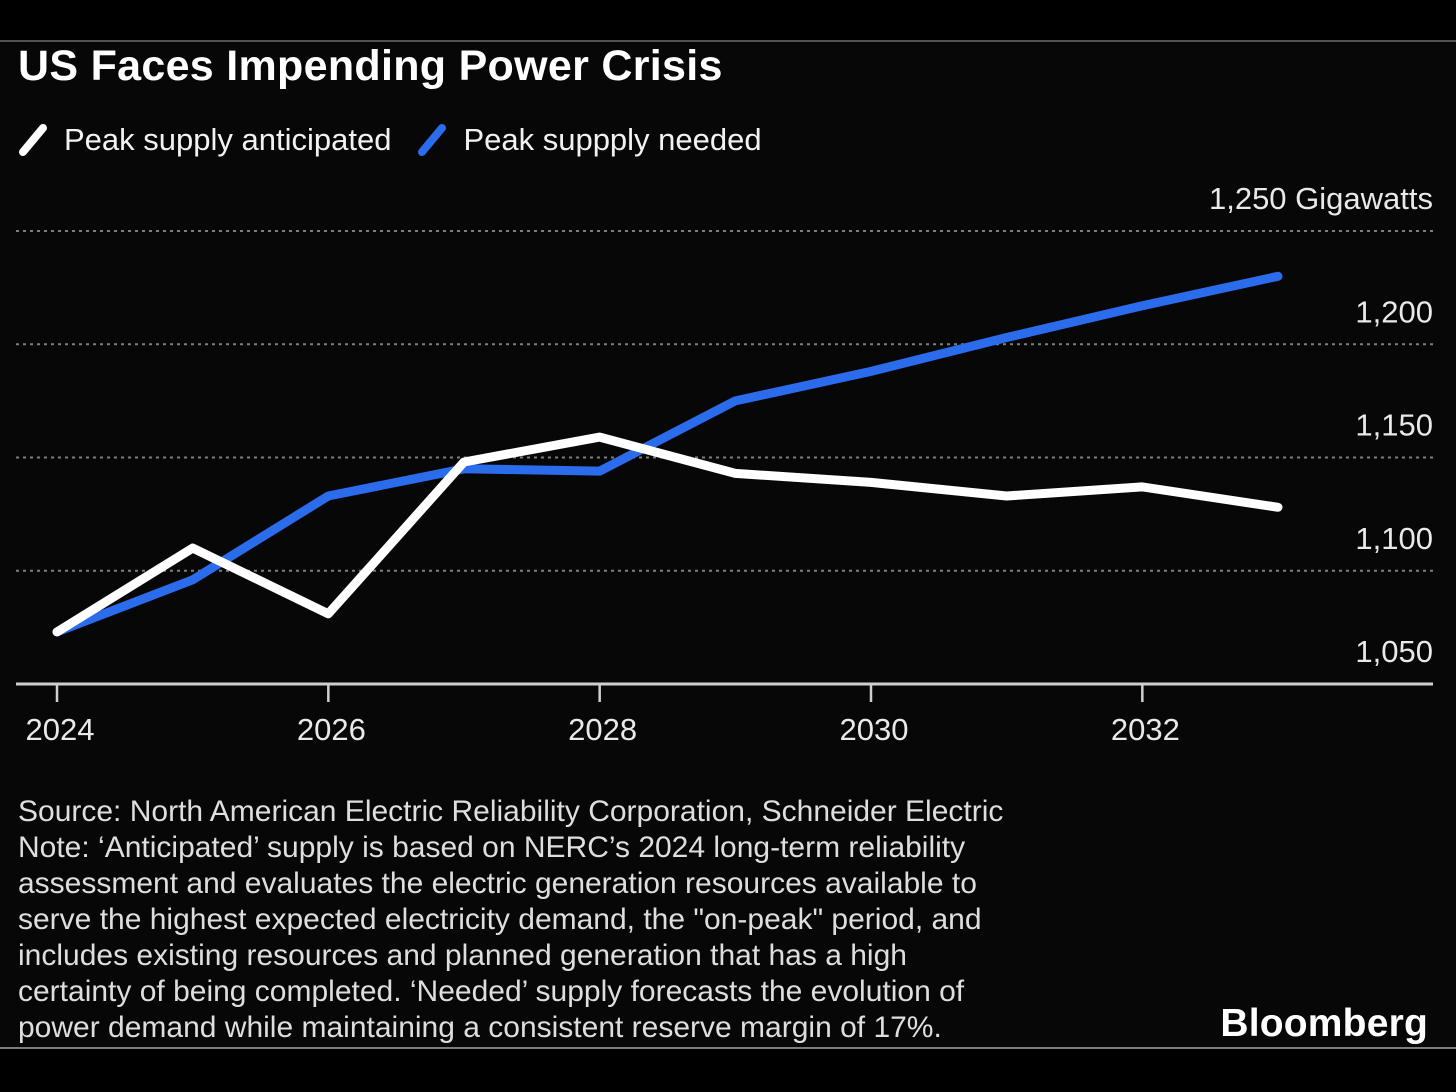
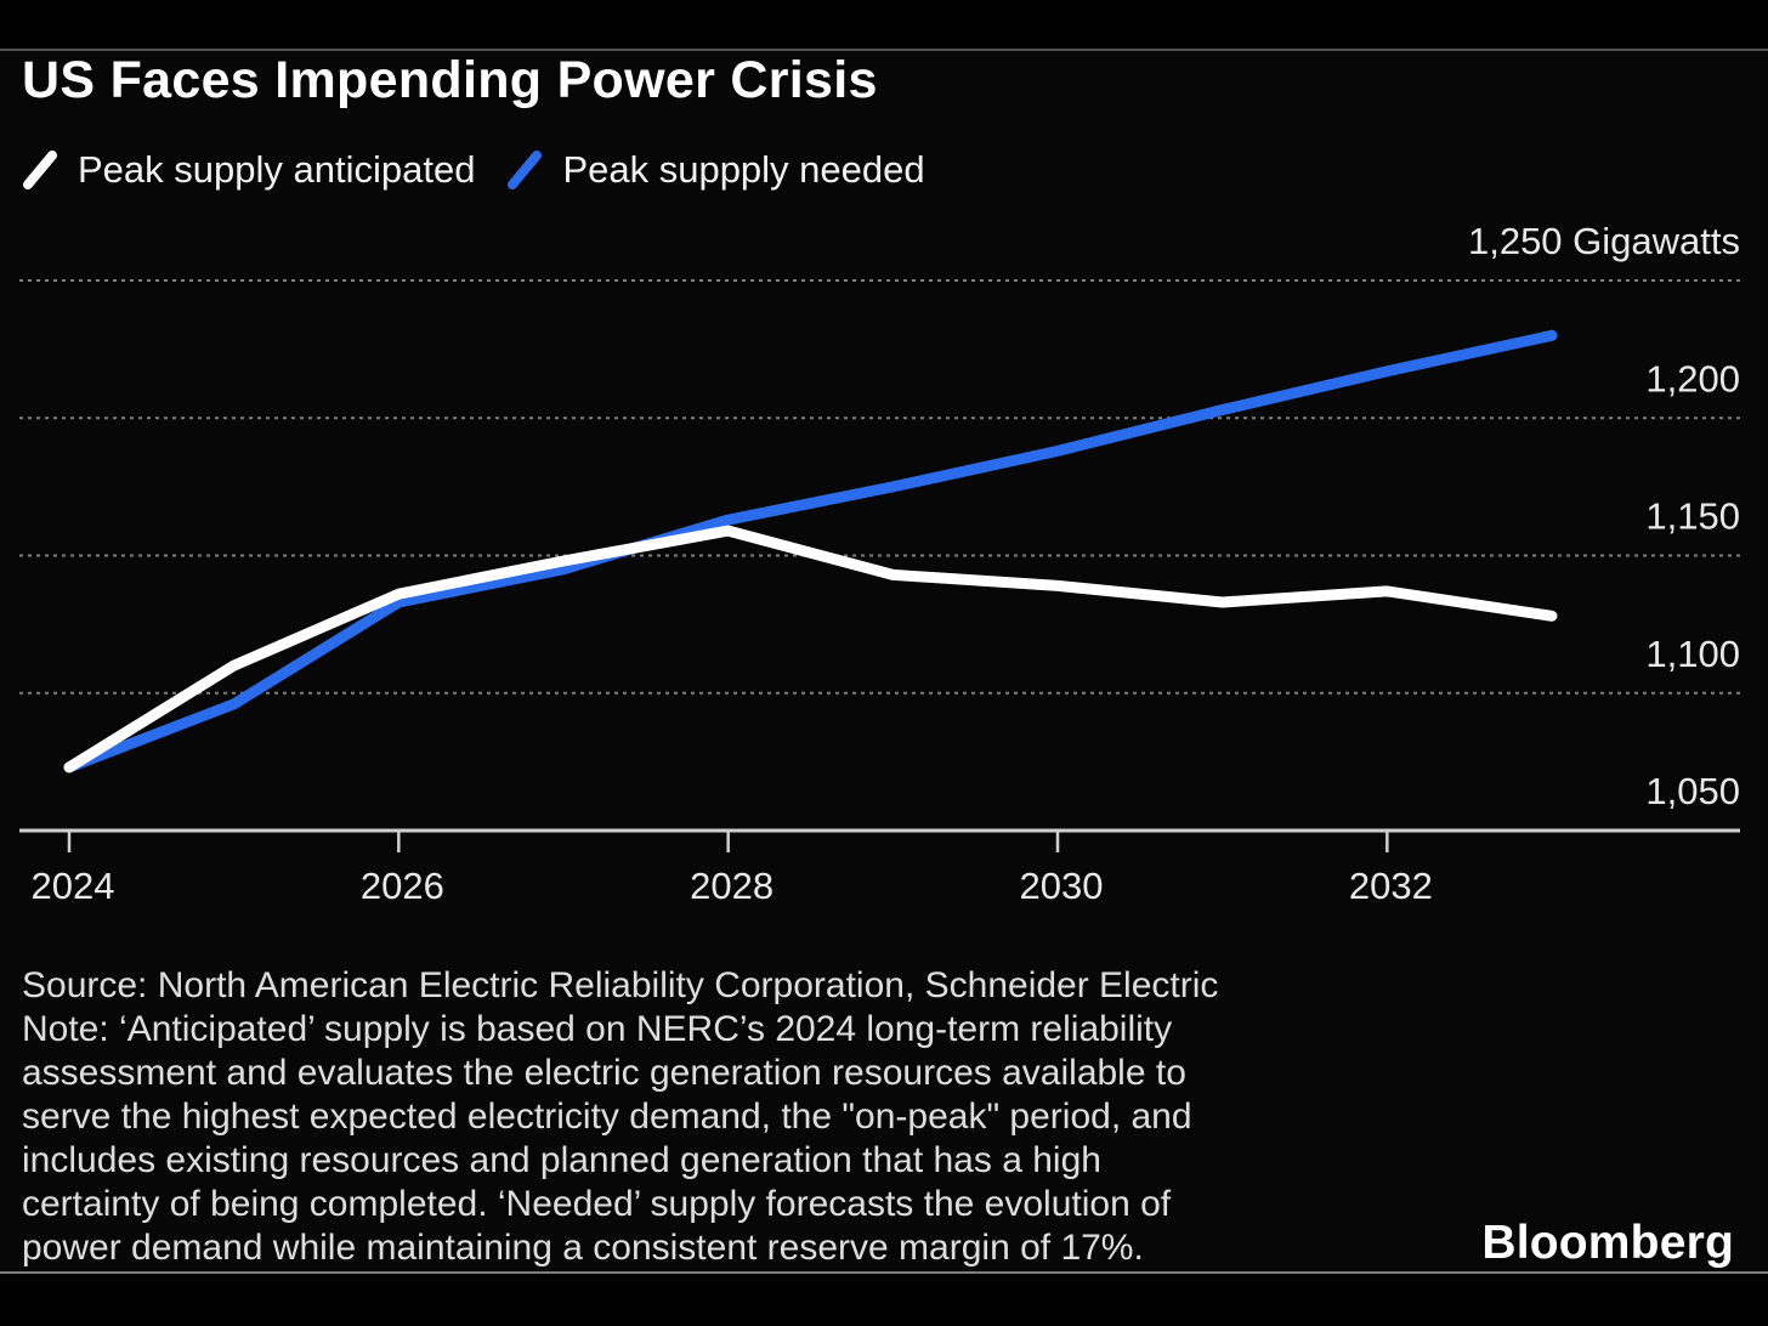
Peak supply anticipated/2026: 1081 -> 1136
Peak suppply needed/2028: 1144 -> 1163
